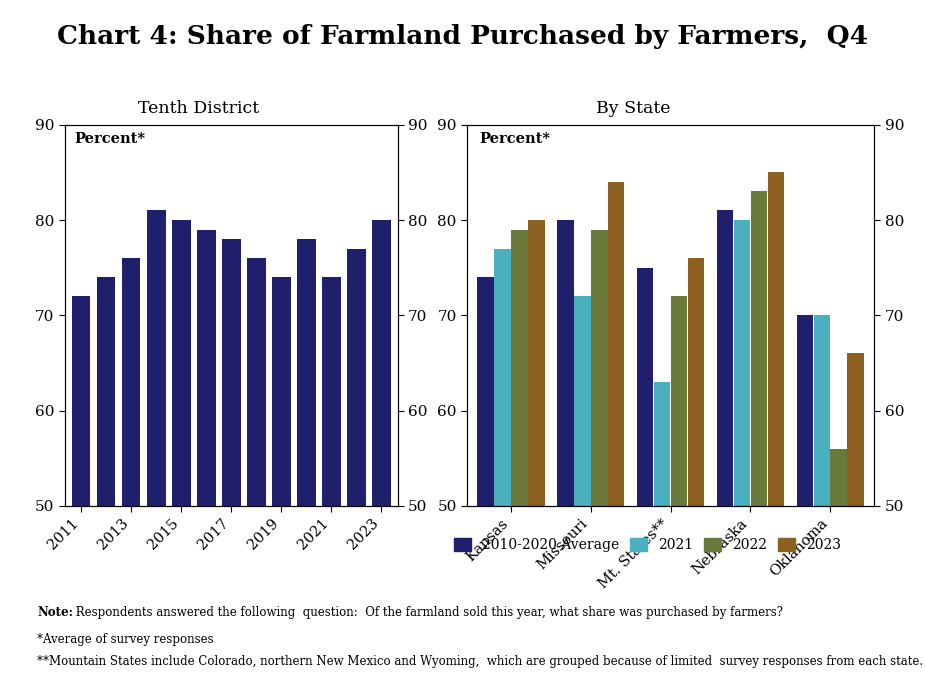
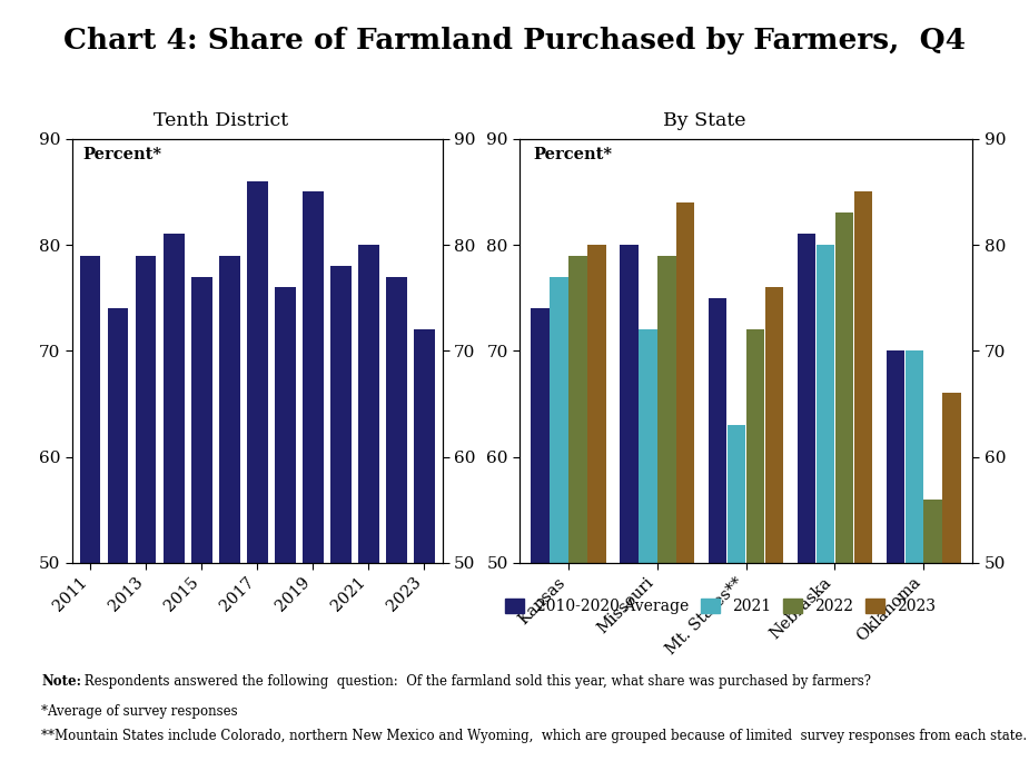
2011: 72 -> 79
2013: 76 -> 79
2015: 80 -> 77
2017: 78 -> 86
2019: 74 -> 85
2021: 74 -> 80
2023: 80 -> 72
